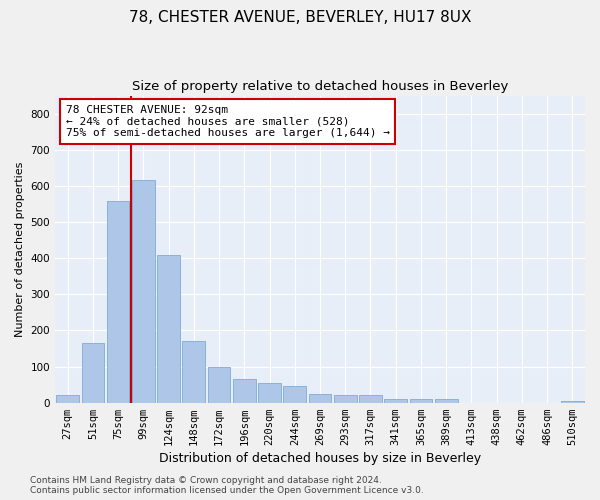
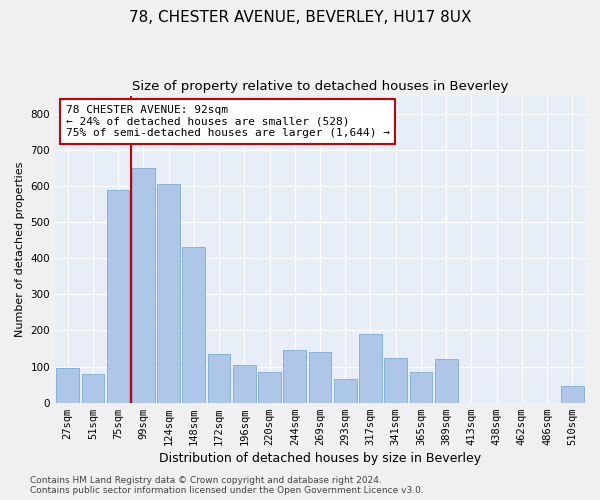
27sqm: 20 -> 95
51sqm: 165 -> 80
75sqm: 558 -> 590
99sqm: 615 -> 650
124sqm: 410 -> 605
148sqm: 170 -> 430
172sqm: 100 -> 135
196sqm: 65 -> 105
220sqm: 55 -> 85
244sqm: 45 -> 145
269sqm: 25 -> 140
293sqm: 20 -> 65
317sqm: 20 -> 190
341sqm: 10 -> 125
365sqm: 10 -> 85
389sqm: 10 -> 120
510sqm: 5 -> 45
